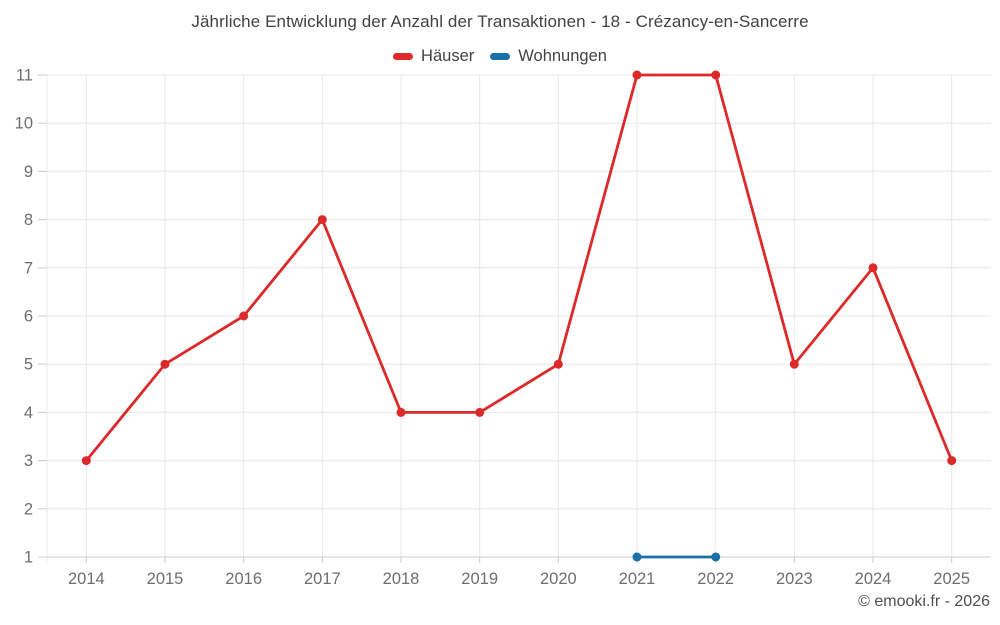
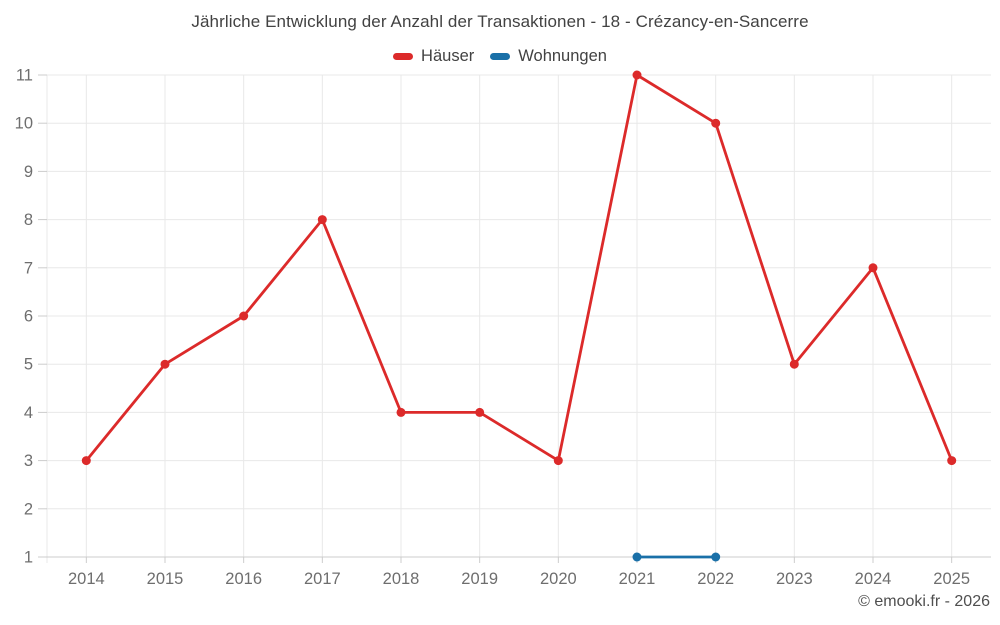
Häuser/2020: 5 -> 3
Häuser/2022: 11 -> 10
